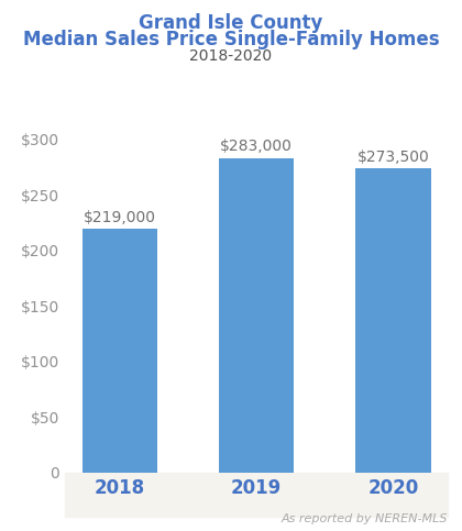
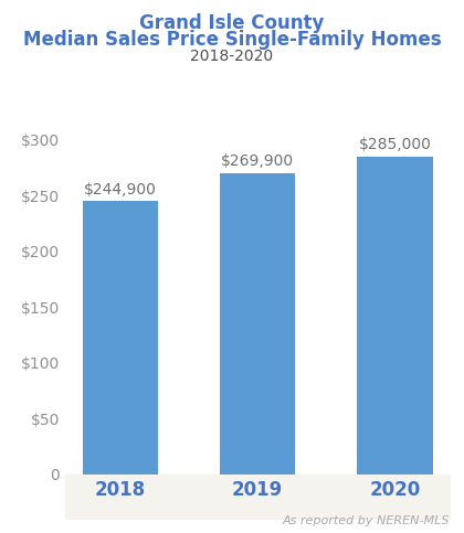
2018: $219,000 -> $244,900
2019: $283,000 -> $269,900
2020: $273,500 -> $285,000
